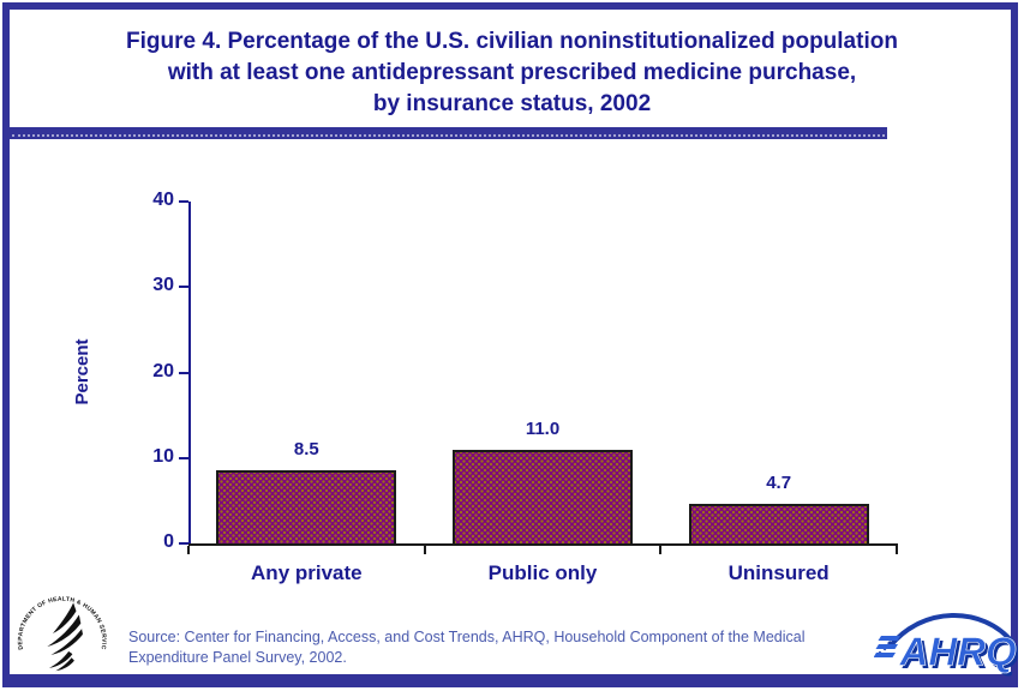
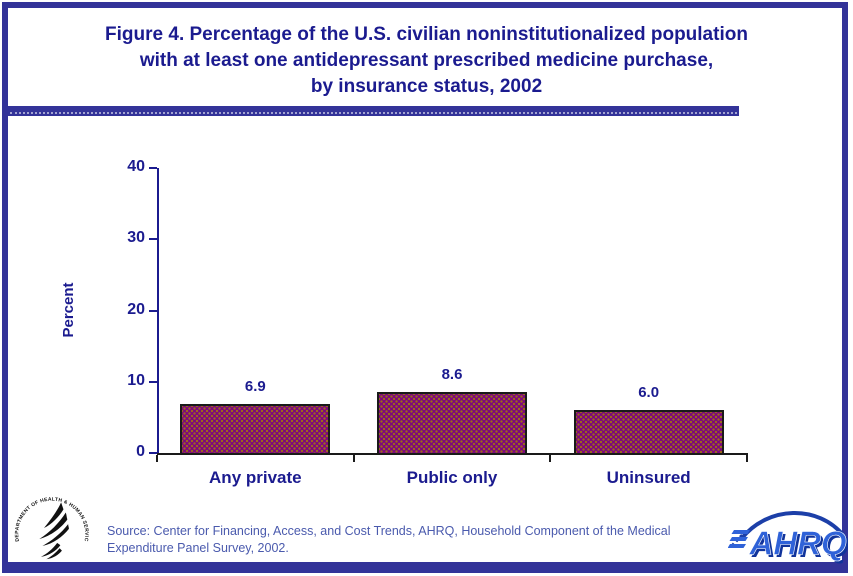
Any private: 8.5 -> 6.9
Public only: 11.0 -> 8.6
Uninsured: 4.7 -> 6.0
